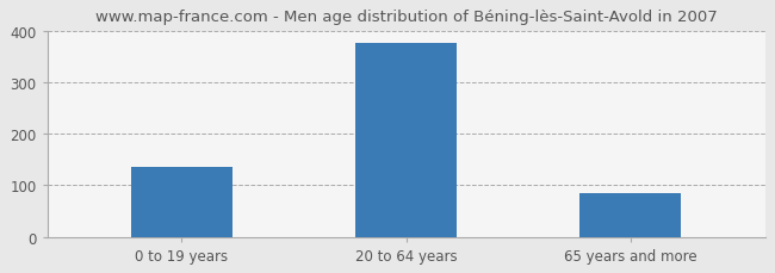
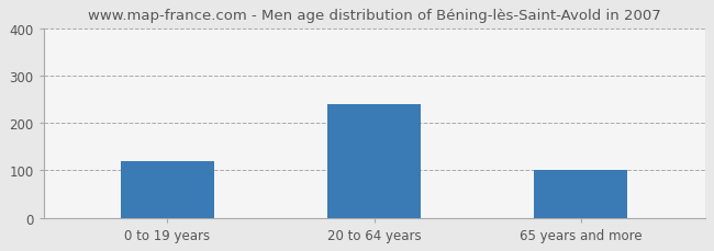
0 to 19 years: 135 -> 120
20 to 64 years: 375 -> 240
65 years and more: 85 -> 100
